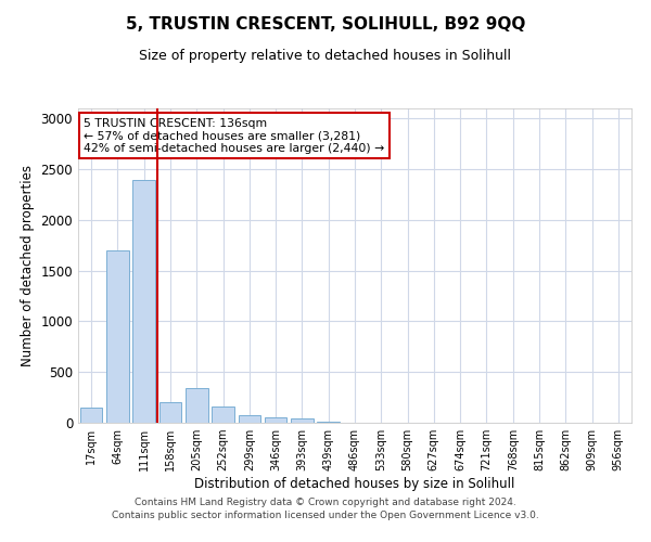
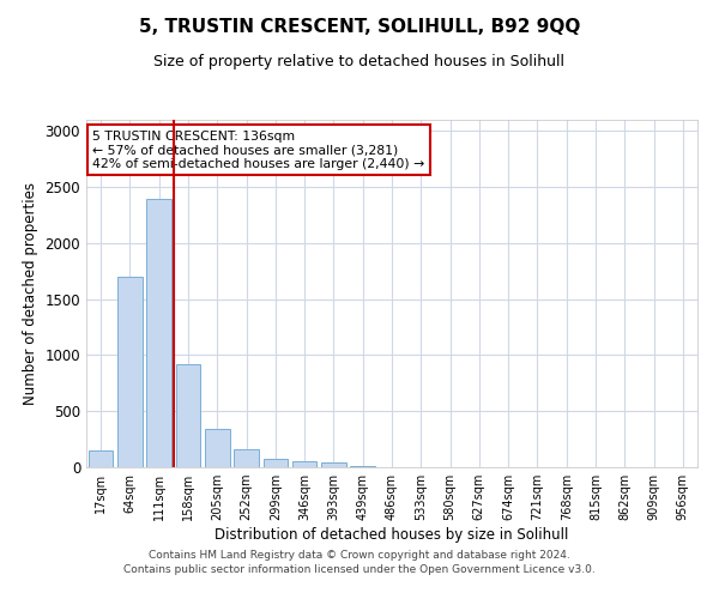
158sqm: 200 -> 920
